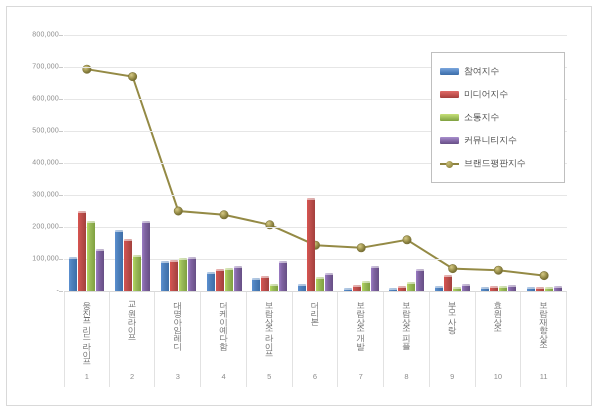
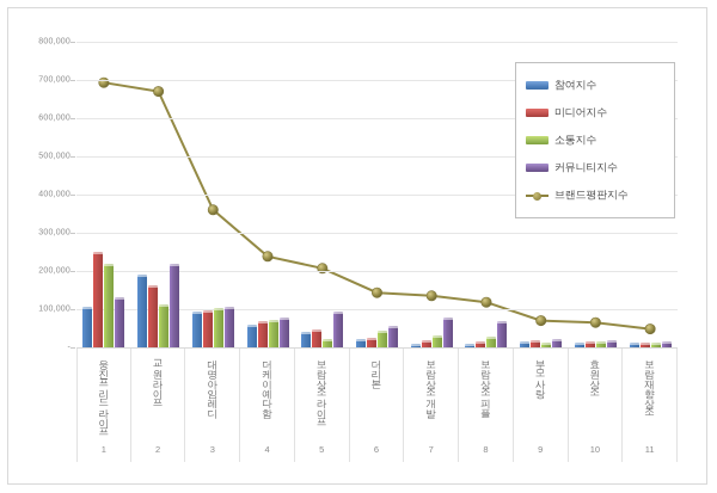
브랜드평판지수/대명아임레디: 250000 -> 360000
미디어지수/더리본: 290000 -> 20000
브랜드평판지수/보람상조피플: 160000 -> 120000
미디어지수/부모사랑: 50000 -> 20000
